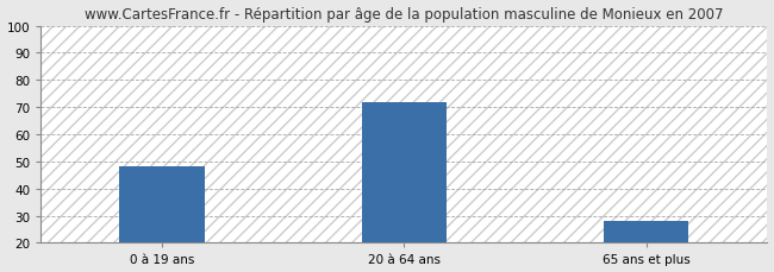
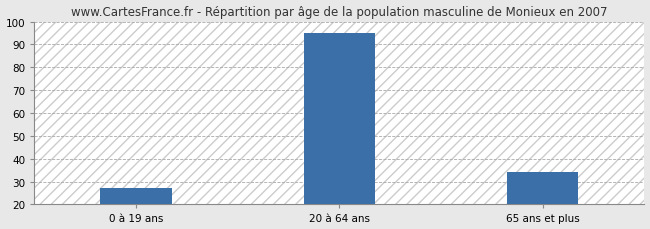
0 à 19 ans: 48 -> 27
20 à 64 ans: 72 -> 95
65 ans et plus: 28 -> 34
